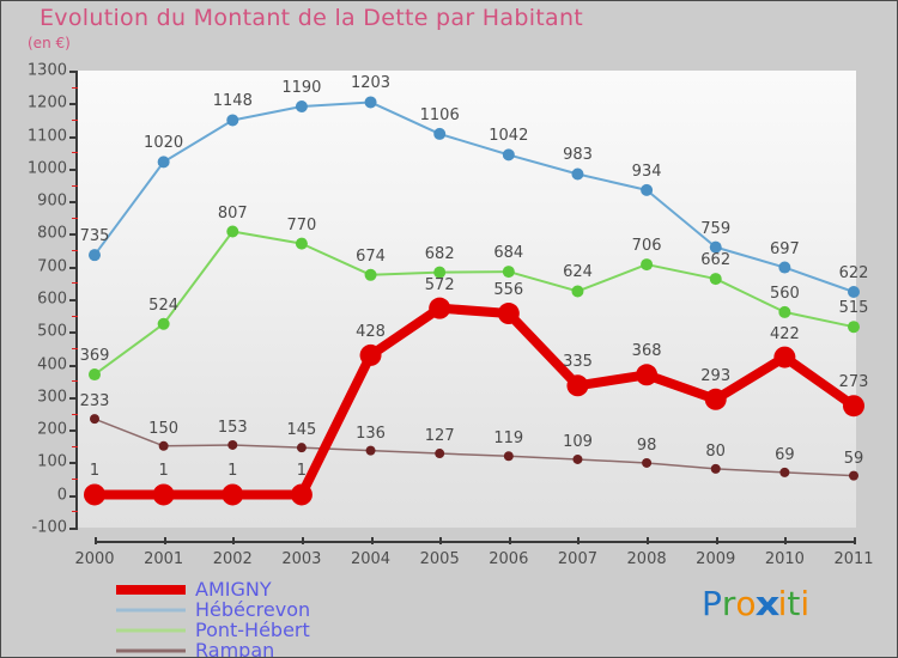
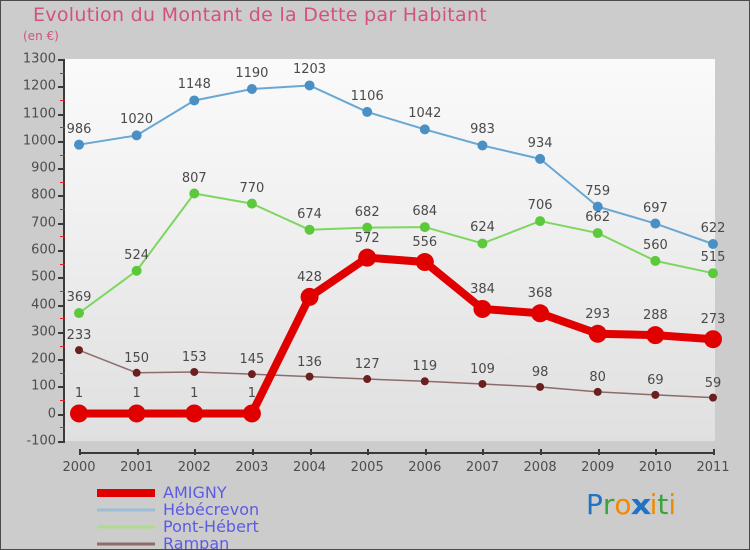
Hébécrevon/2000: 735 -> 986
AMIGNY/2007: 335 -> 384
AMIGNY/2010: 422 -> 288
